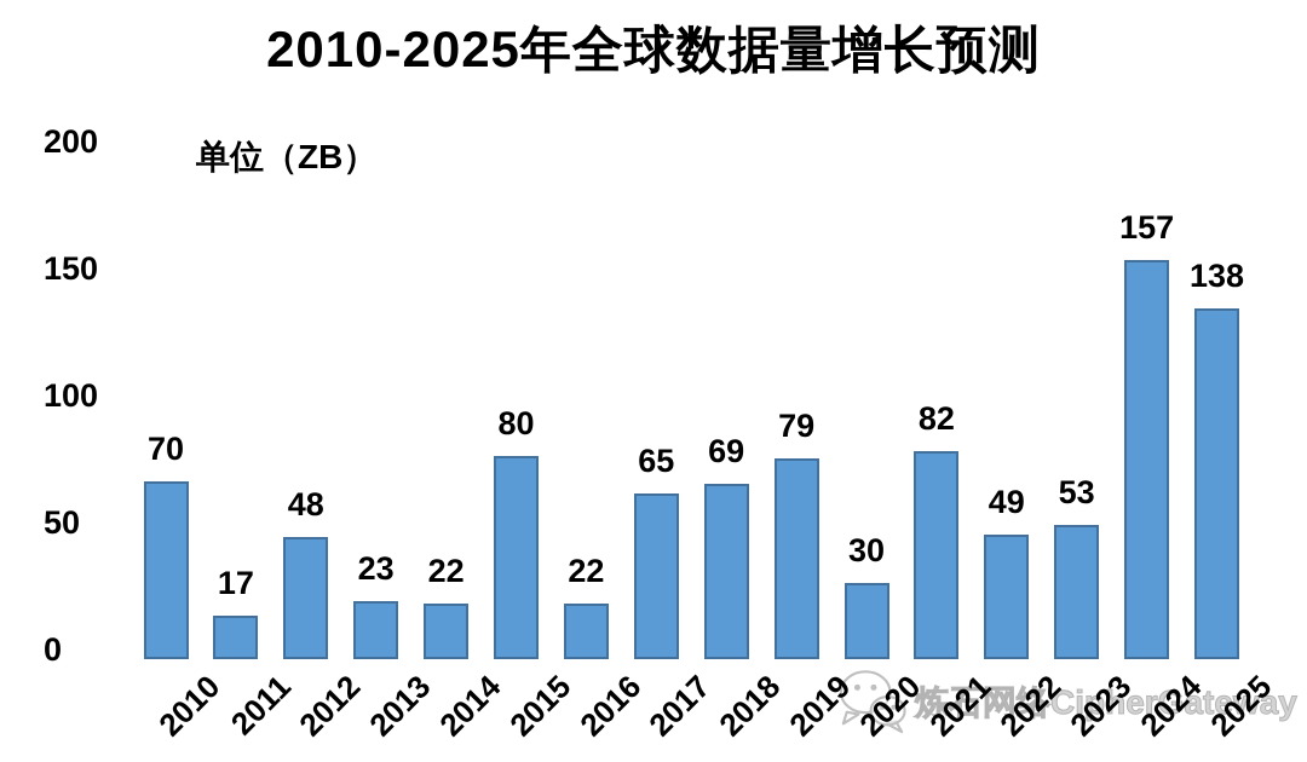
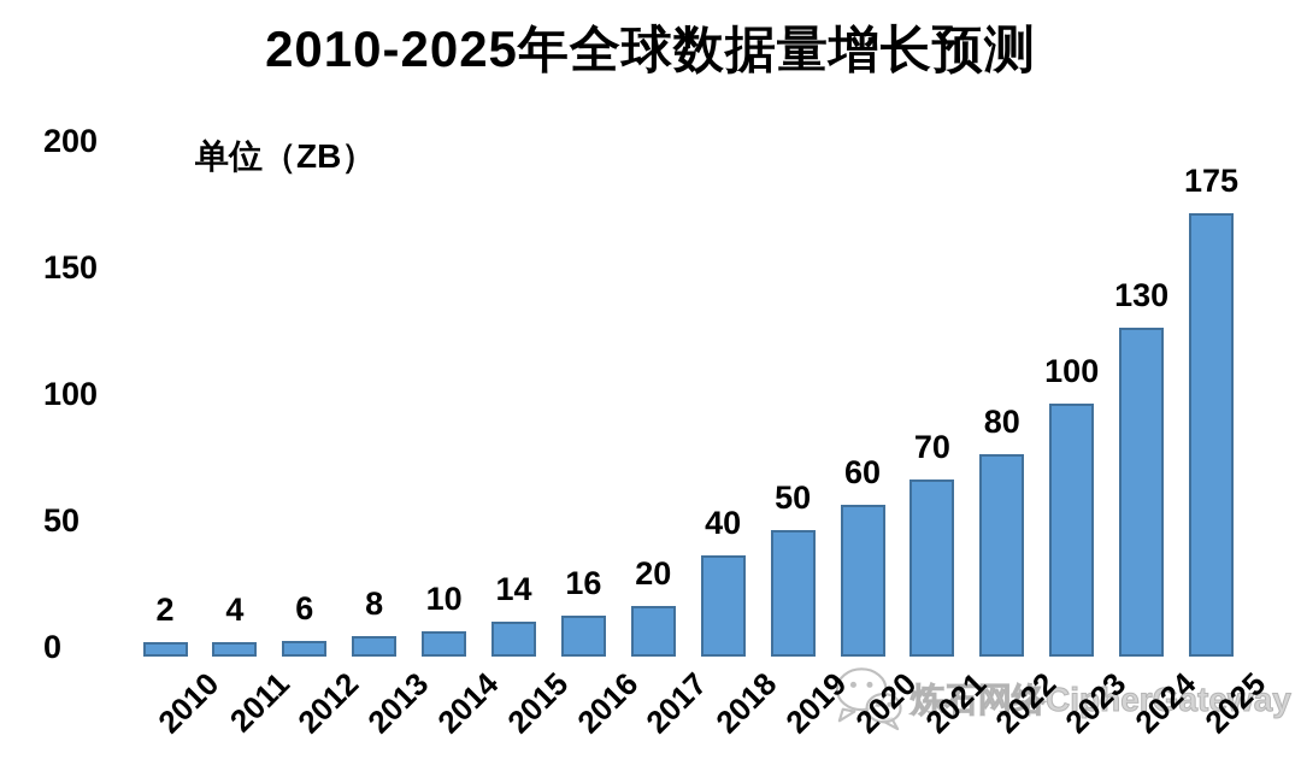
2010: 70 -> 2
2011: 17 -> 4
2012: 48 -> 6
2013: 23 -> 8
2014: 22 -> 10
2015: 80 -> 14
2016: 22 -> 16
2017: 65 -> 20
2018: 69 -> 40
2019: 79 -> 50
2020: 30 -> 60
2021: 82 -> 70
2022: 49 -> 80
2023: 53 -> 100
2024: 157 -> 130
2025: 138 -> 175
